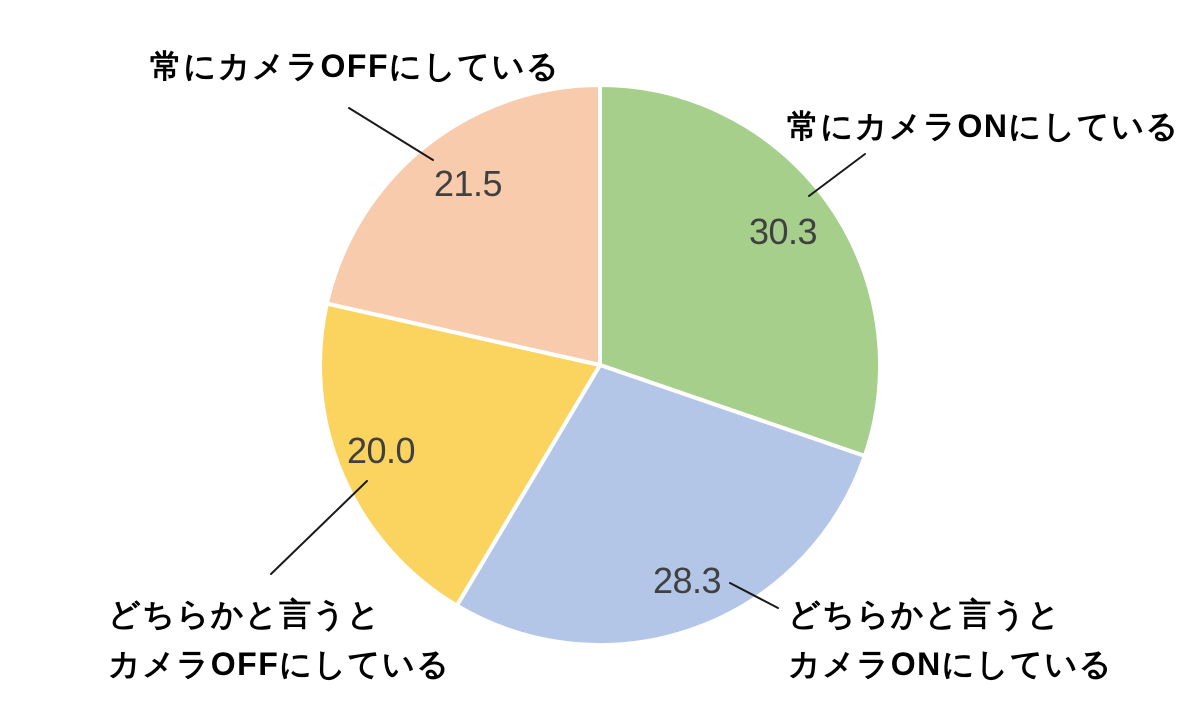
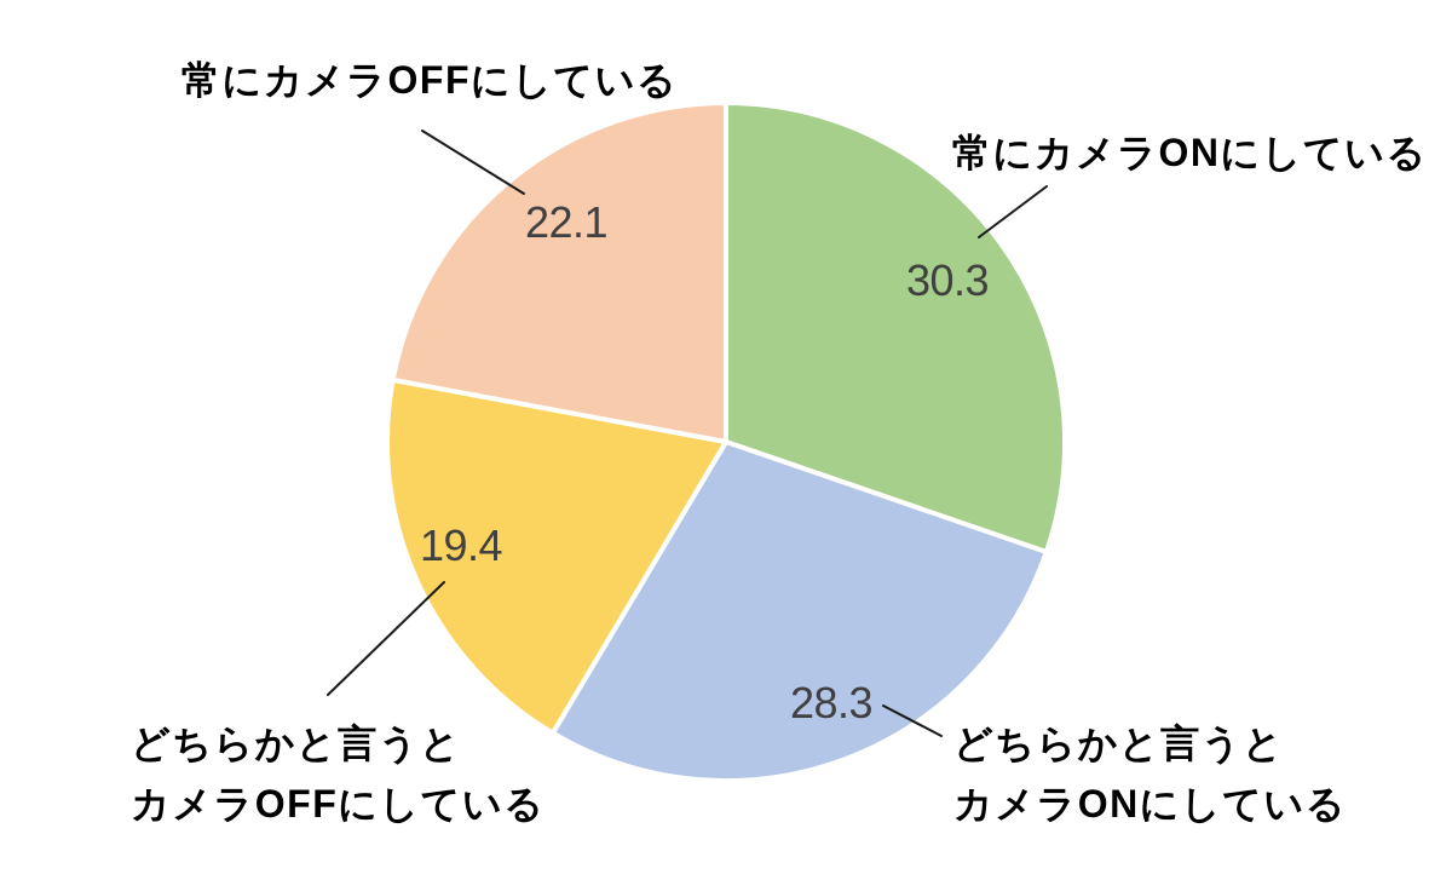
どちらかと言うとカメラOFFにしている: 20.0 -> 19.4
常にカメラOFFにしている: 21.5 -> 22.1
